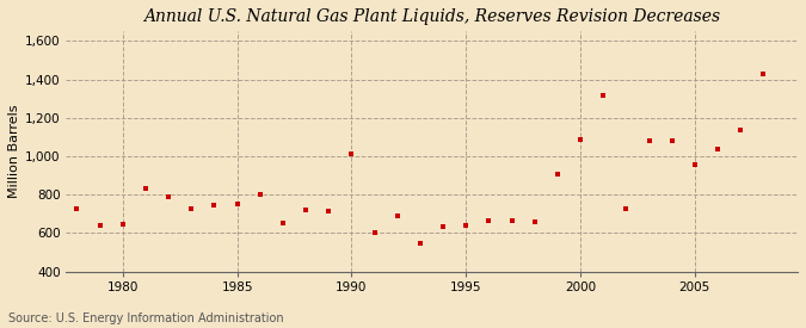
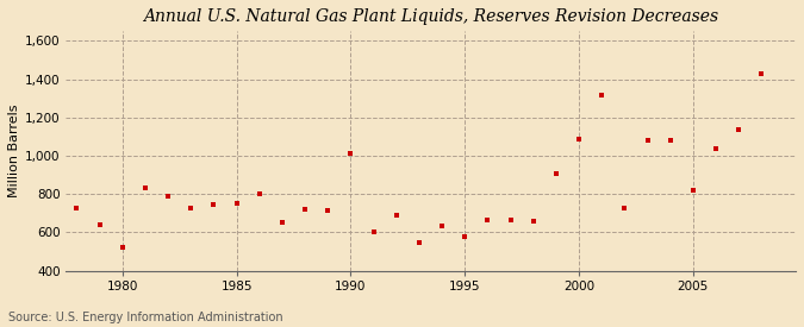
1980: 640 -> 520
1995: 640 -> 580
2005: 960 -> 820
